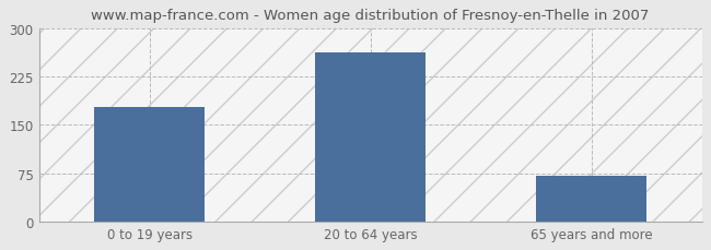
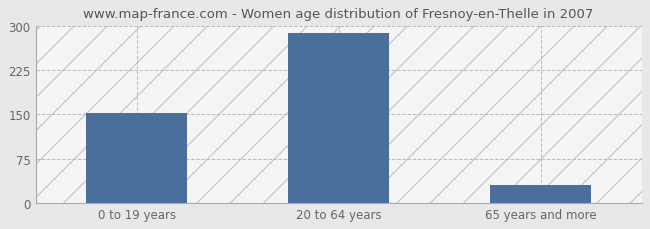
0 to 19 years: 178 -> 152
20 to 64 years: 262 -> 288
65 years and more: 70 -> 30
